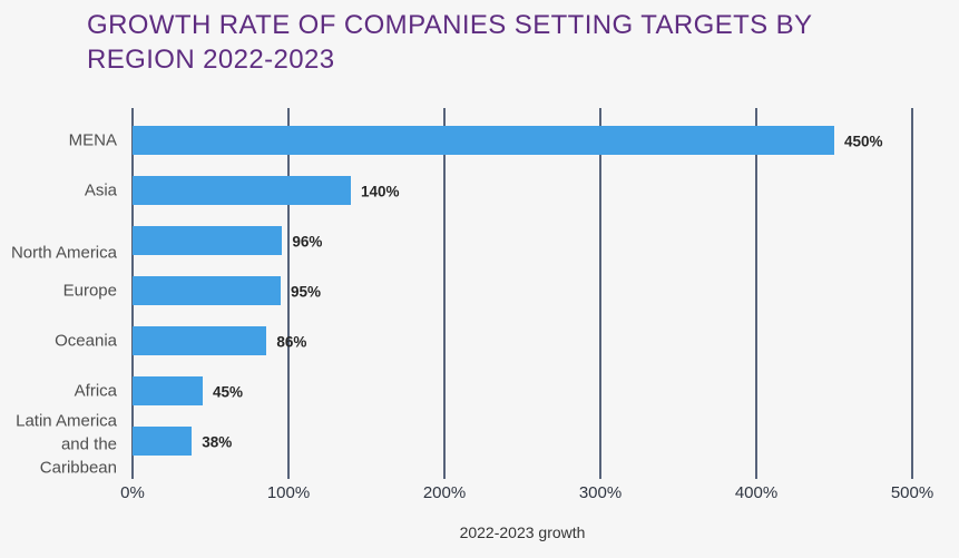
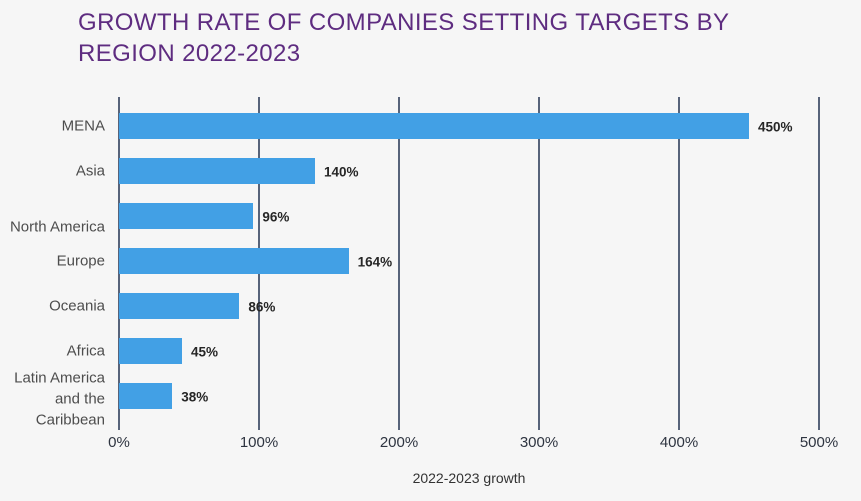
Europe: 95% -> 164%
